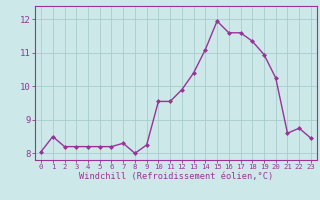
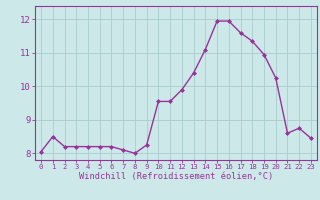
7: 8.30 -> 8.10
16: 11.60 -> 11.95
